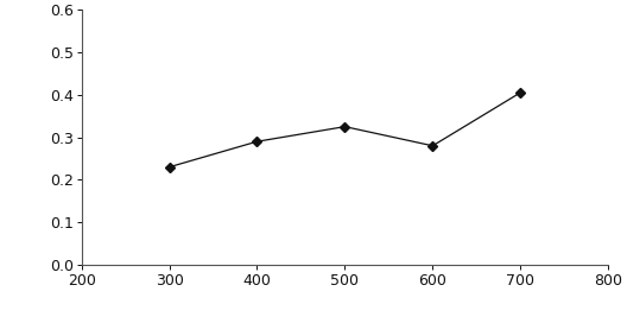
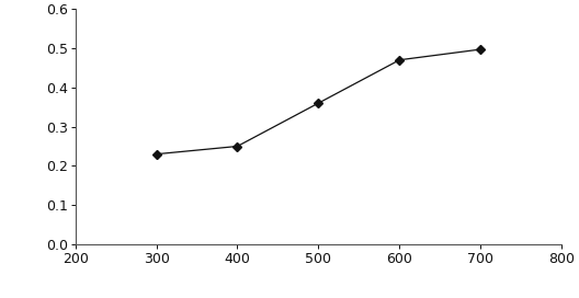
400: 0.290 -> 0.250
500: 0.325 -> 0.360
600: 0.280 -> 0.470
700: 0.405 -> 0.497
